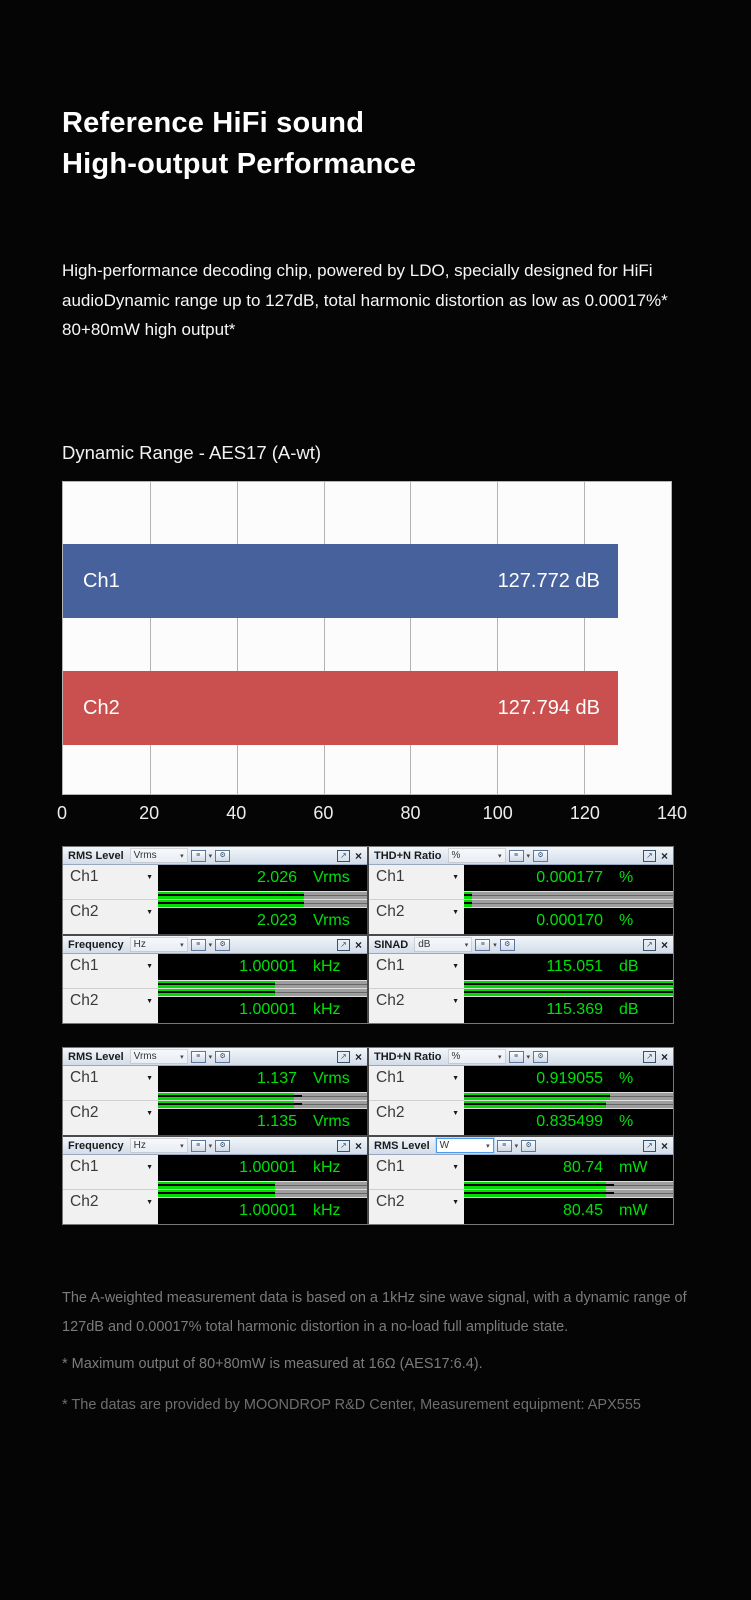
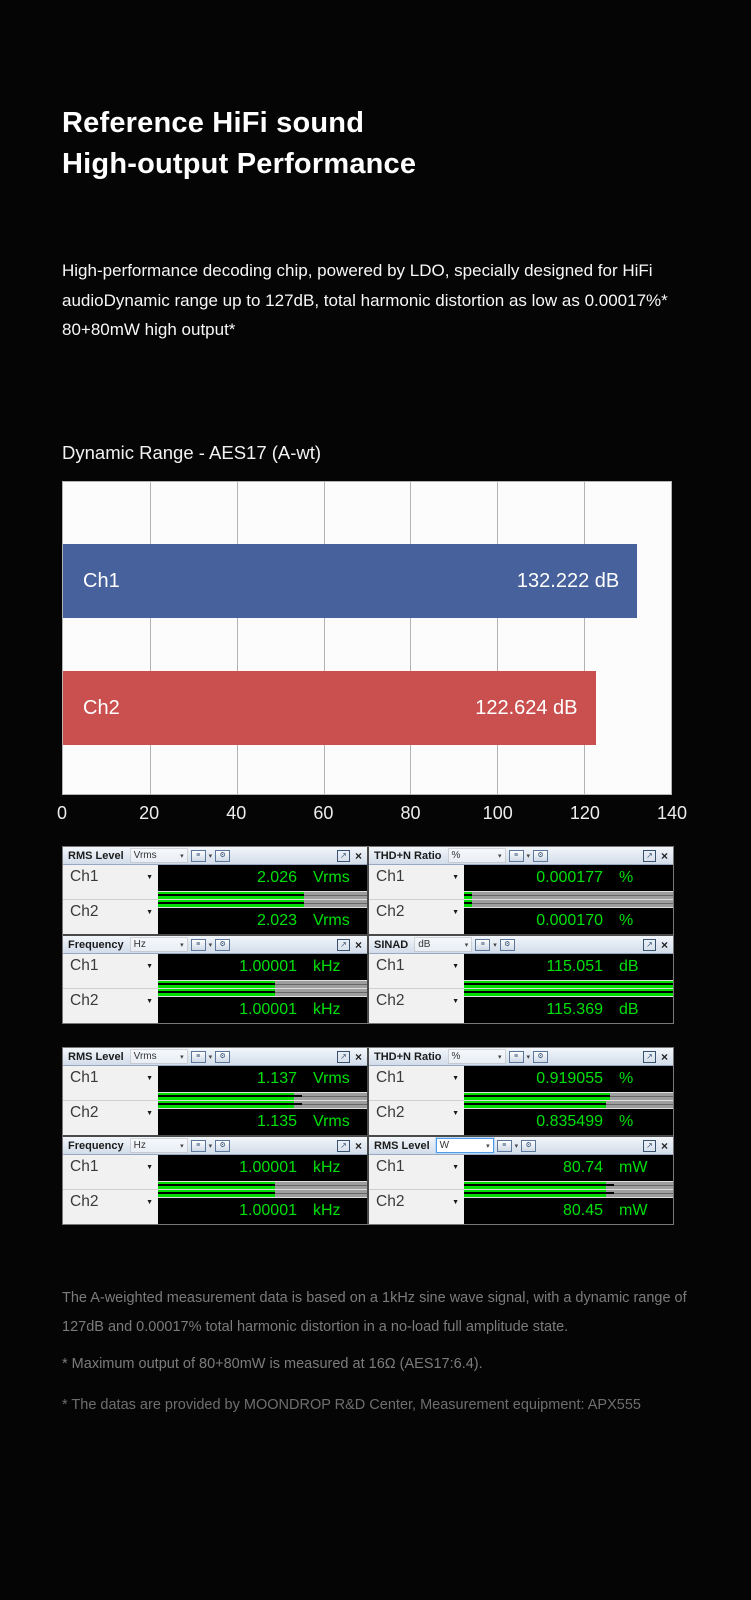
Ch1: 127.772 -> 132.222
Ch2: 127.794 -> 122.624
